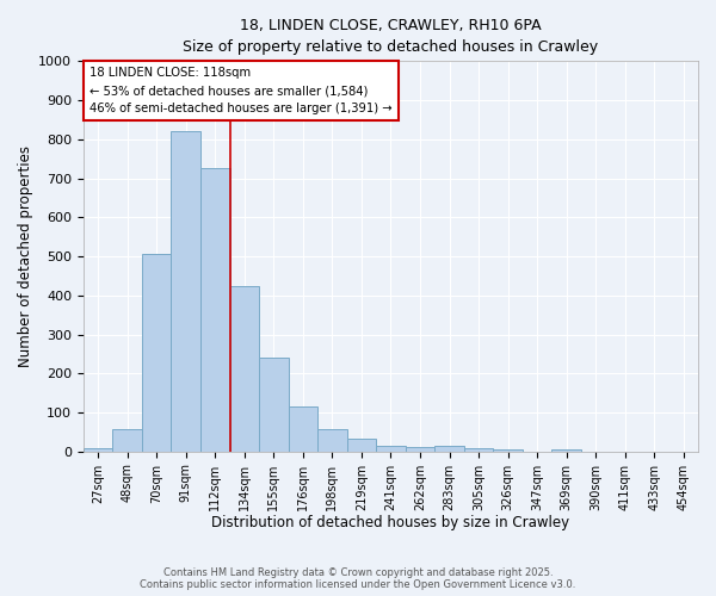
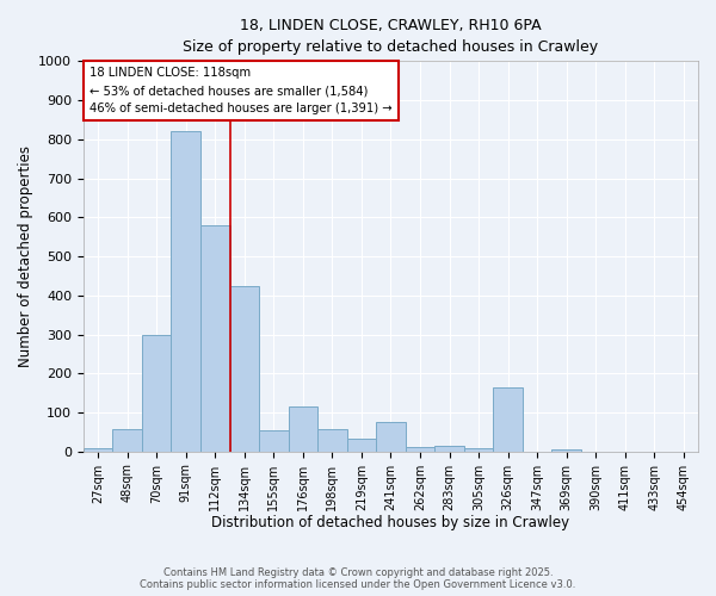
70sqm: 505 -> 300
112sqm: 725 -> 580
155sqm: 240 -> 55
241sqm: 13 -> 75
326sqm: 4 -> 165
